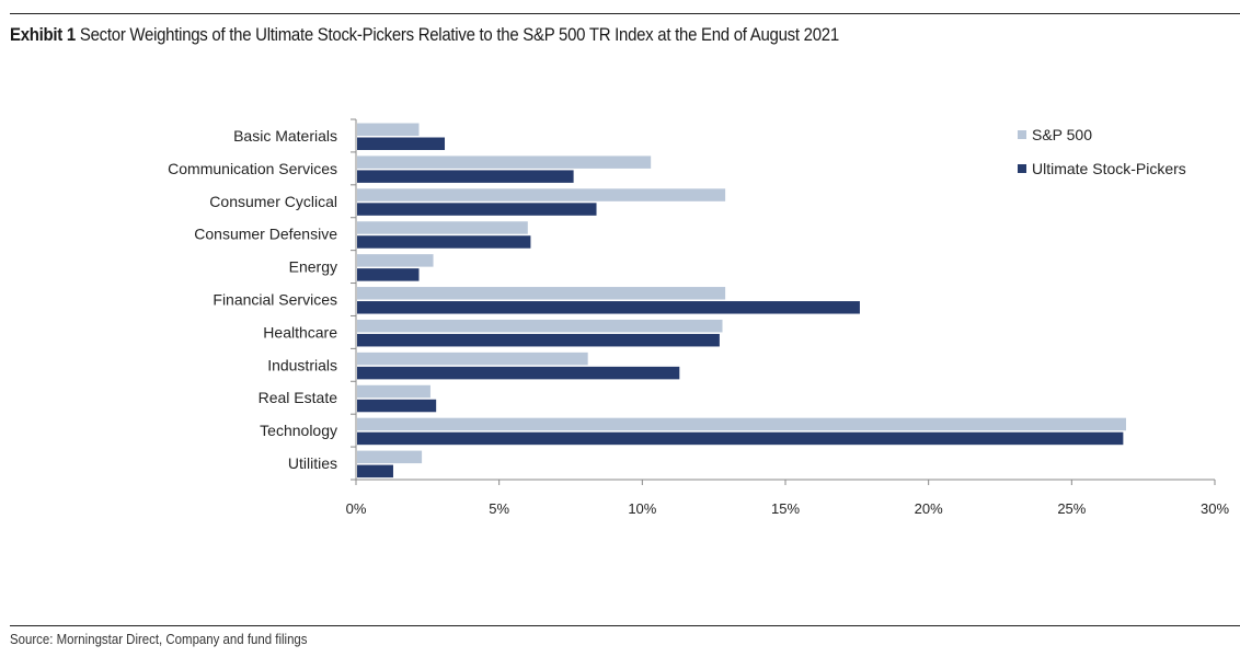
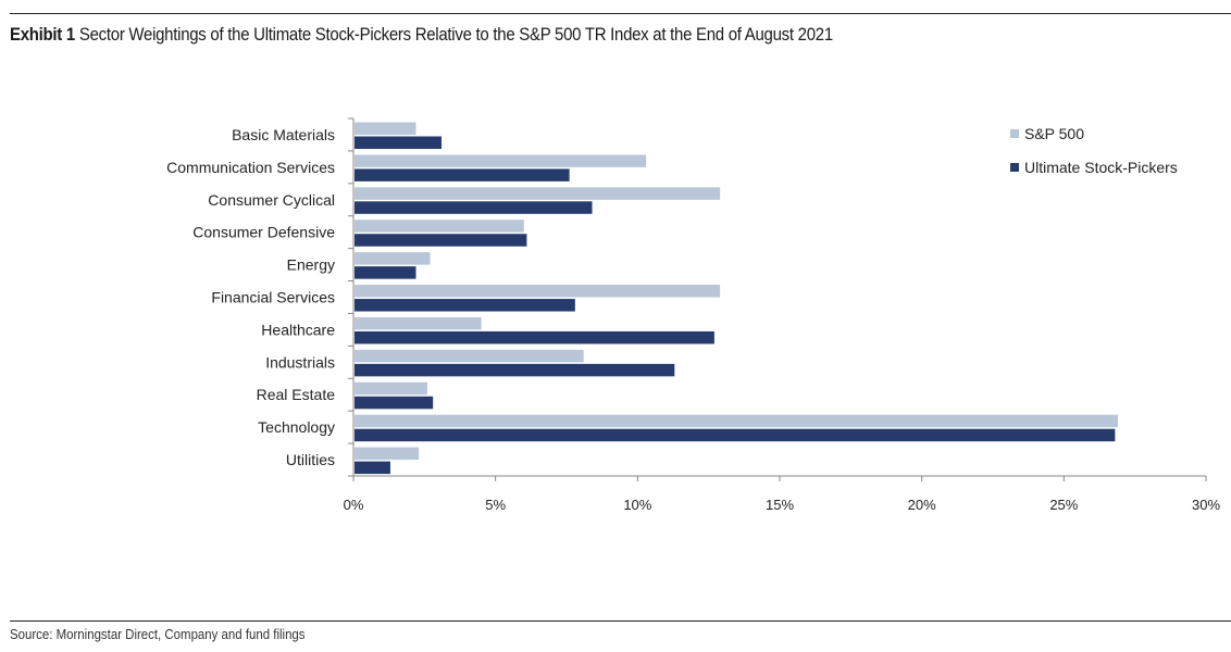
Ultimate Stock-Pickers/Financial Services: 17.6% -> 7.8%
S&P 500/Healthcare: 12.8% -> 4.5%
